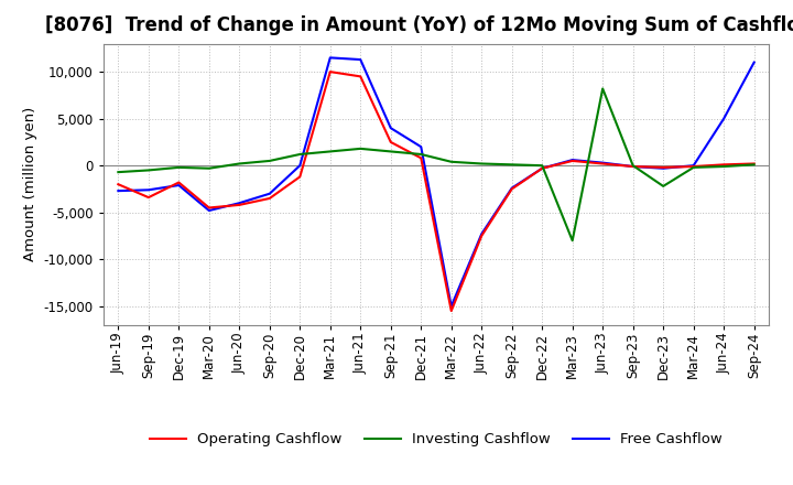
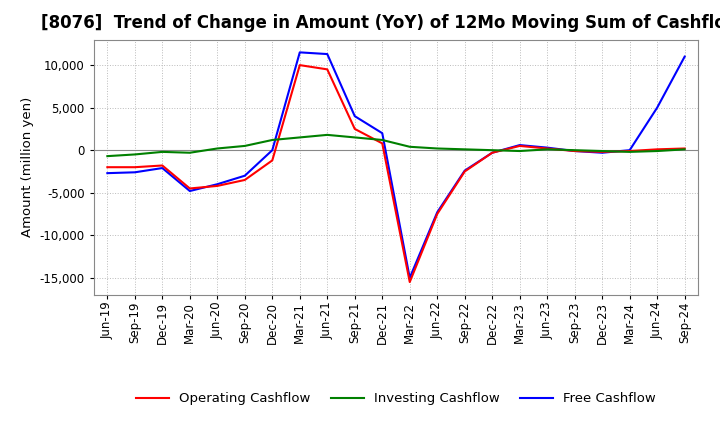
Operating Cashflow/Sep-19: -3,400 -> -2,000
Investing Cashflow/Mar-23: -8,000 -> -100
Investing Cashflow/Jun-23: 8,200 -> 100
Investing Cashflow/Dec-23: -2,200 -> -100
